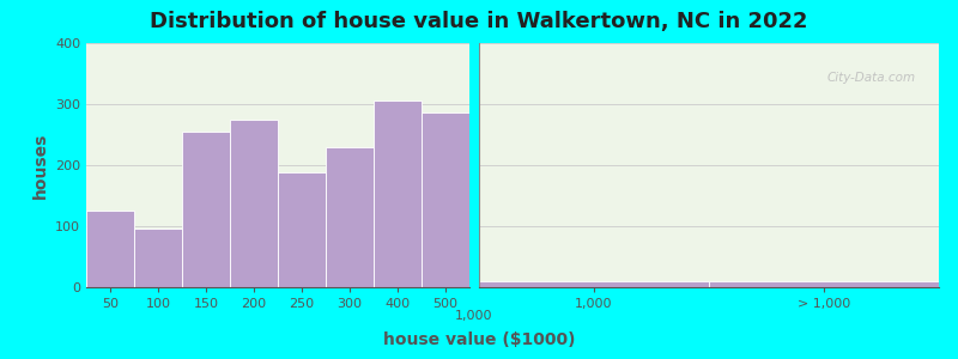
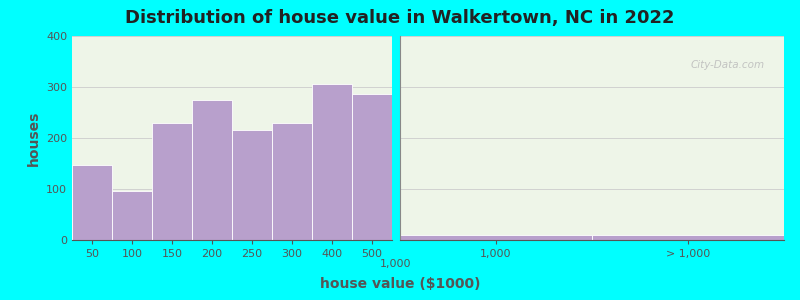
50: 126 -> 148
150: 254 -> 230
250: 188 -> 215
